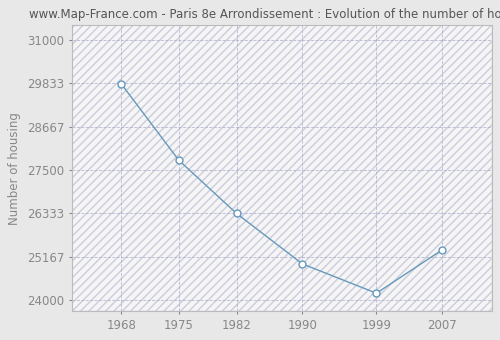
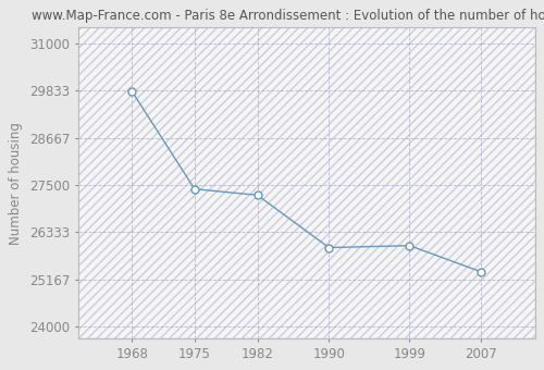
1975: 27760 -> 27400
1982: 26330 -> 27250
1990: 24970 -> 25950
1999: 24180 -> 26000
